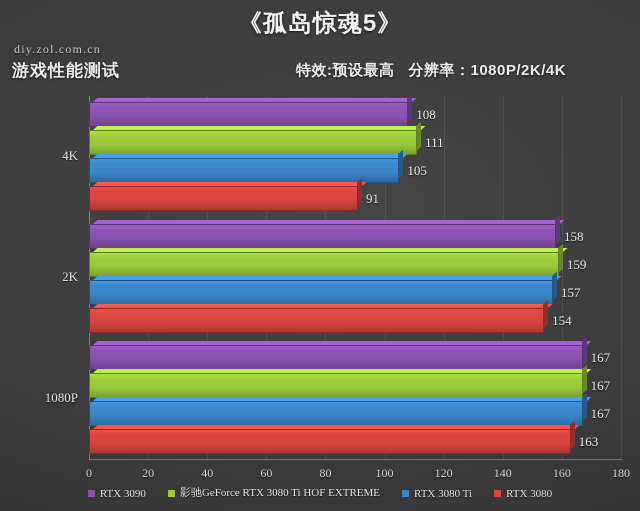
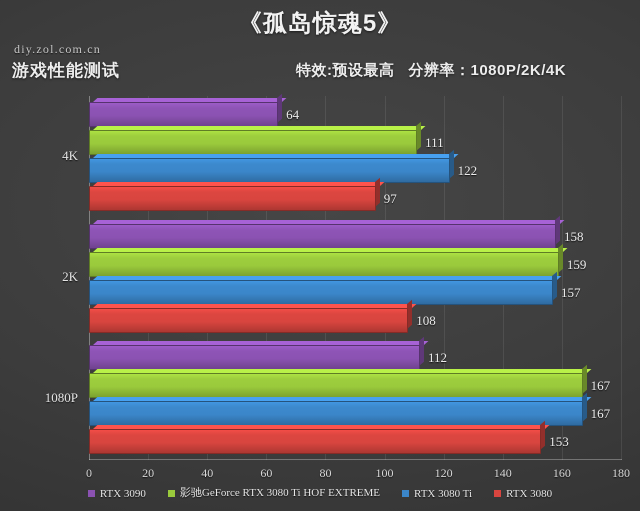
RTX 3090/4K: 108 -> 64
RTX 3080 Ti/4K: 105 -> 122
RTX 3080/4K: 91 -> 97
RTX 3080/2K: 154 -> 108
RTX 3090/1080P: 167 -> 112
RTX 3080/1080P: 163 -> 153
